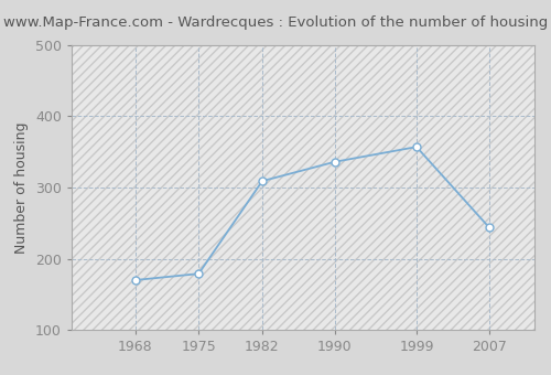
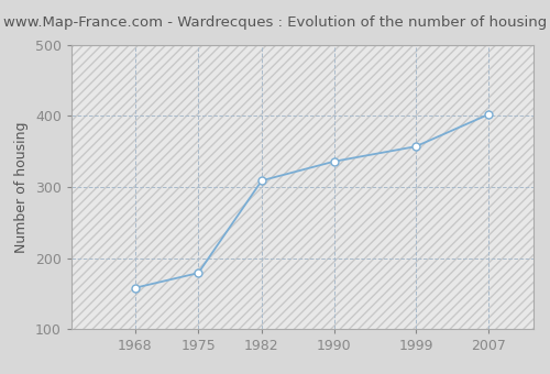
1968: 170 -> 158
2007: 244 -> 402
